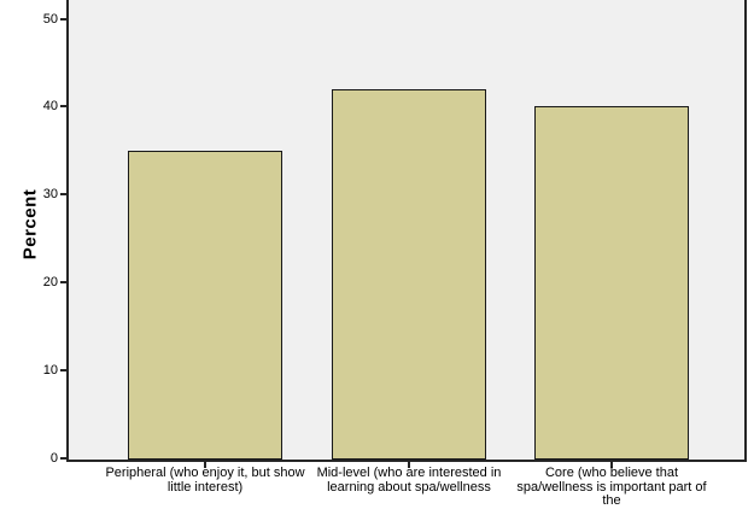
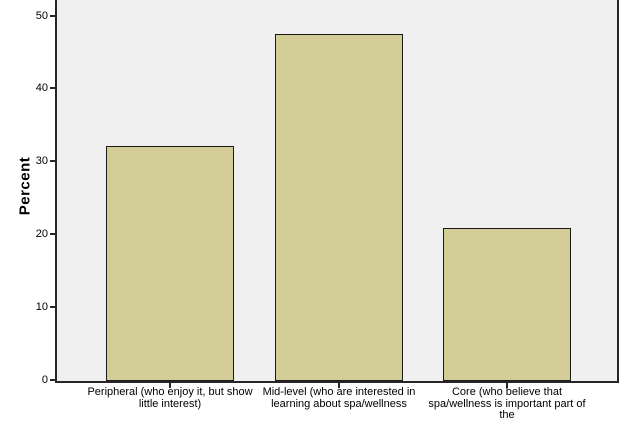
Peripheral (who enjoy it, but show little interest): 35 -> 32
Mid-level (who are interested in learning about spa/wellness: 42 -> 47
Core (who believe that spa/wellness is important part of the: 40 -> 21
